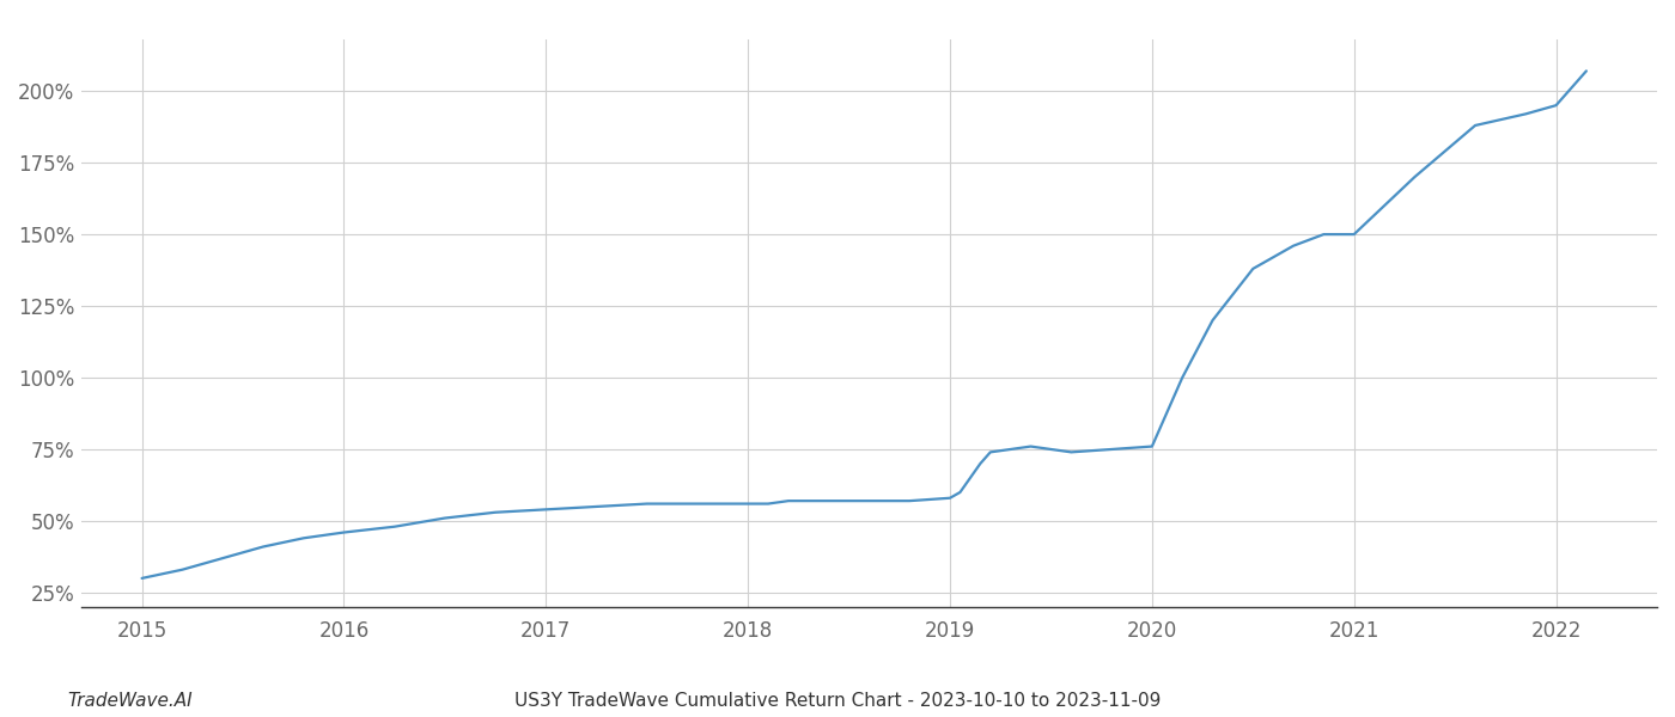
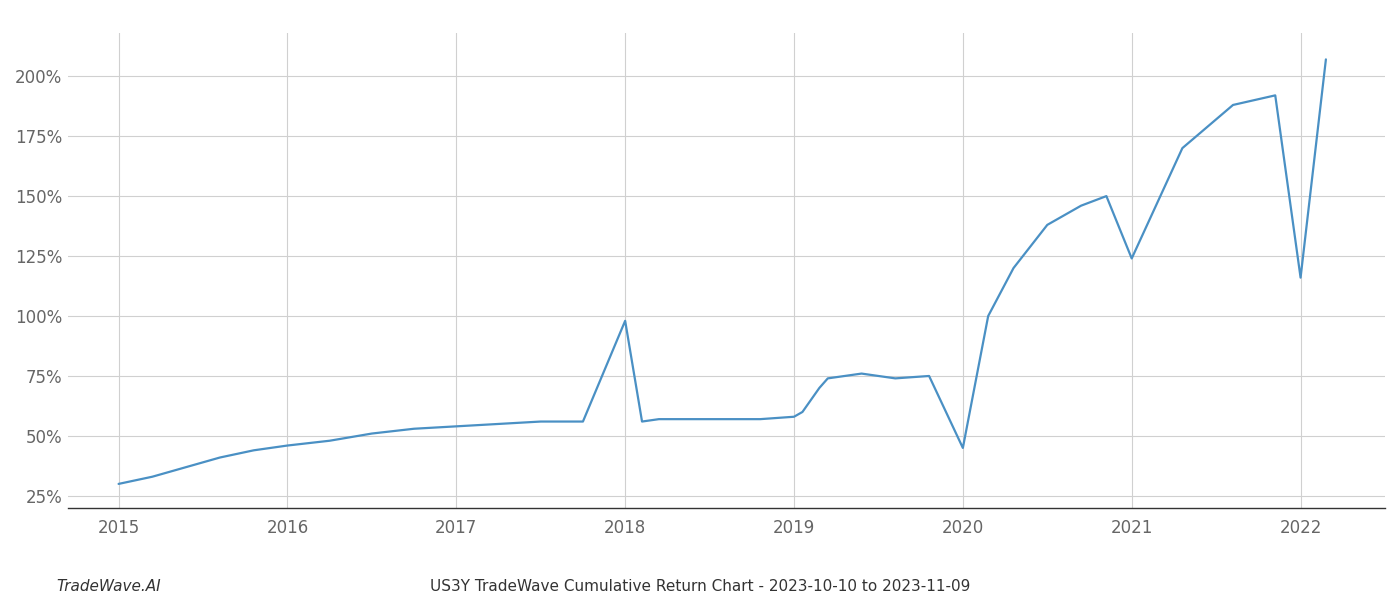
2018: 56% -> 98%
2020: 76% -> 45%
2021: 150% -> 124%
2022: 195% -> 116%
